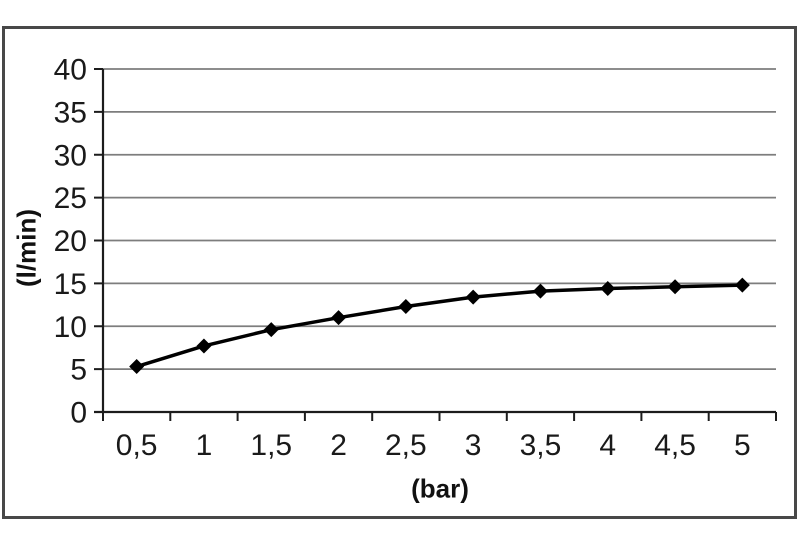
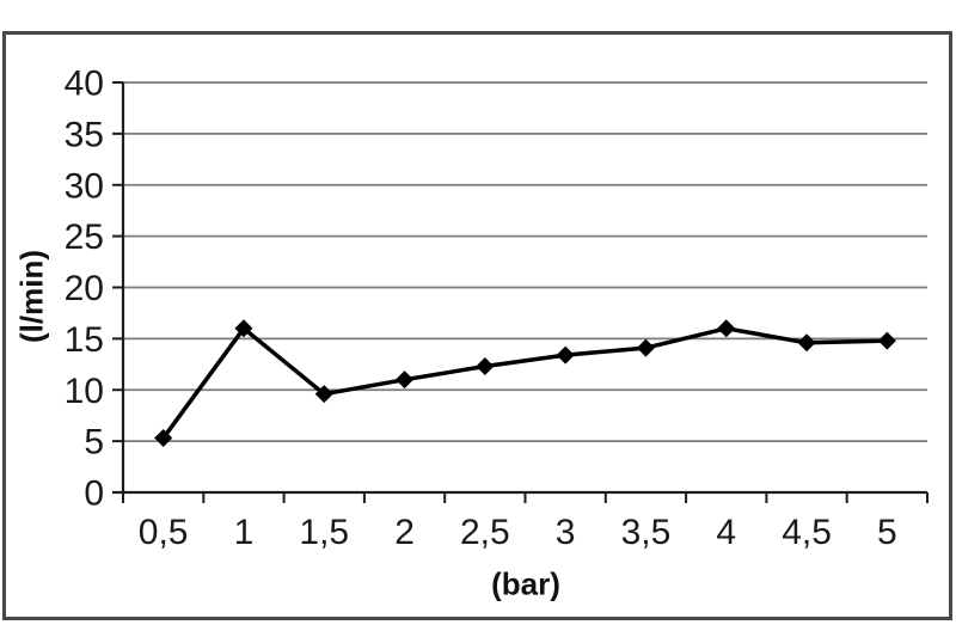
1: 8 -> 16
4: 14 -> 16
